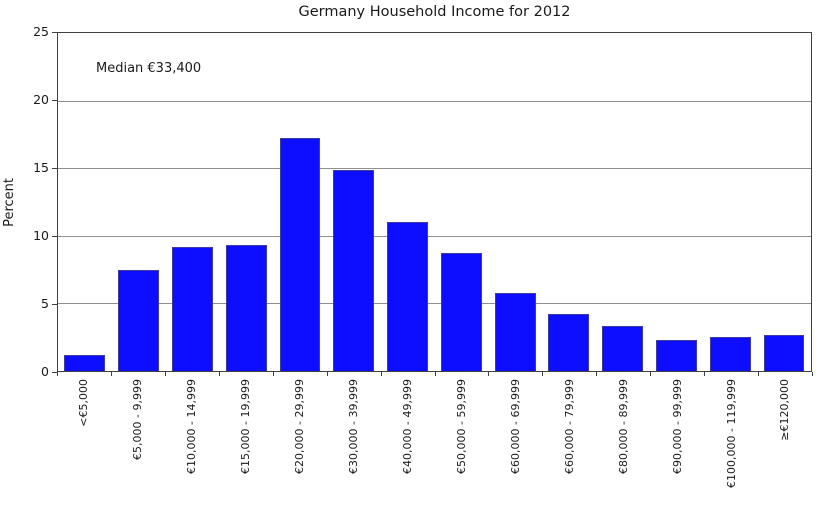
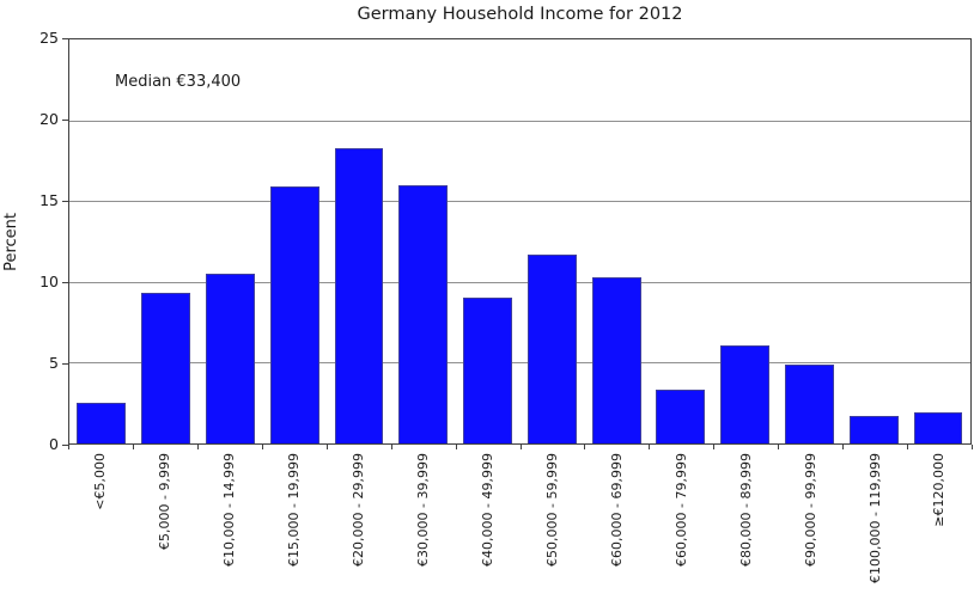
<€5,000: 1.2 -> 2.5
€5,000 - 9,999: 7.5 -> 9.3
€10,000 - 14,999: 9.2 -> 10.5
€15,000 - 19,999: 9.3 -> 15.9
€20,000 - 29,999: 17.2 -> 18.3
€30,000 - 39,999: 14.9 -> 16.0
€40,000 - 49,999: 11.0 -> 9.0
€50,000 - 59,999: 8.7 -> 11.7
€60,000 - 69,999: 5.8 -> 10.3
€60,000 - 79,999: 4.2 -> 3.3
€80,000 - 89,999: 3.3 -> 6.1
€90,000 - 99,999: 2.3 -> 4.9
€100,000 - 119,999: 2.5 -> 1.7
≥€120,000: 2.7 -> 1.9
